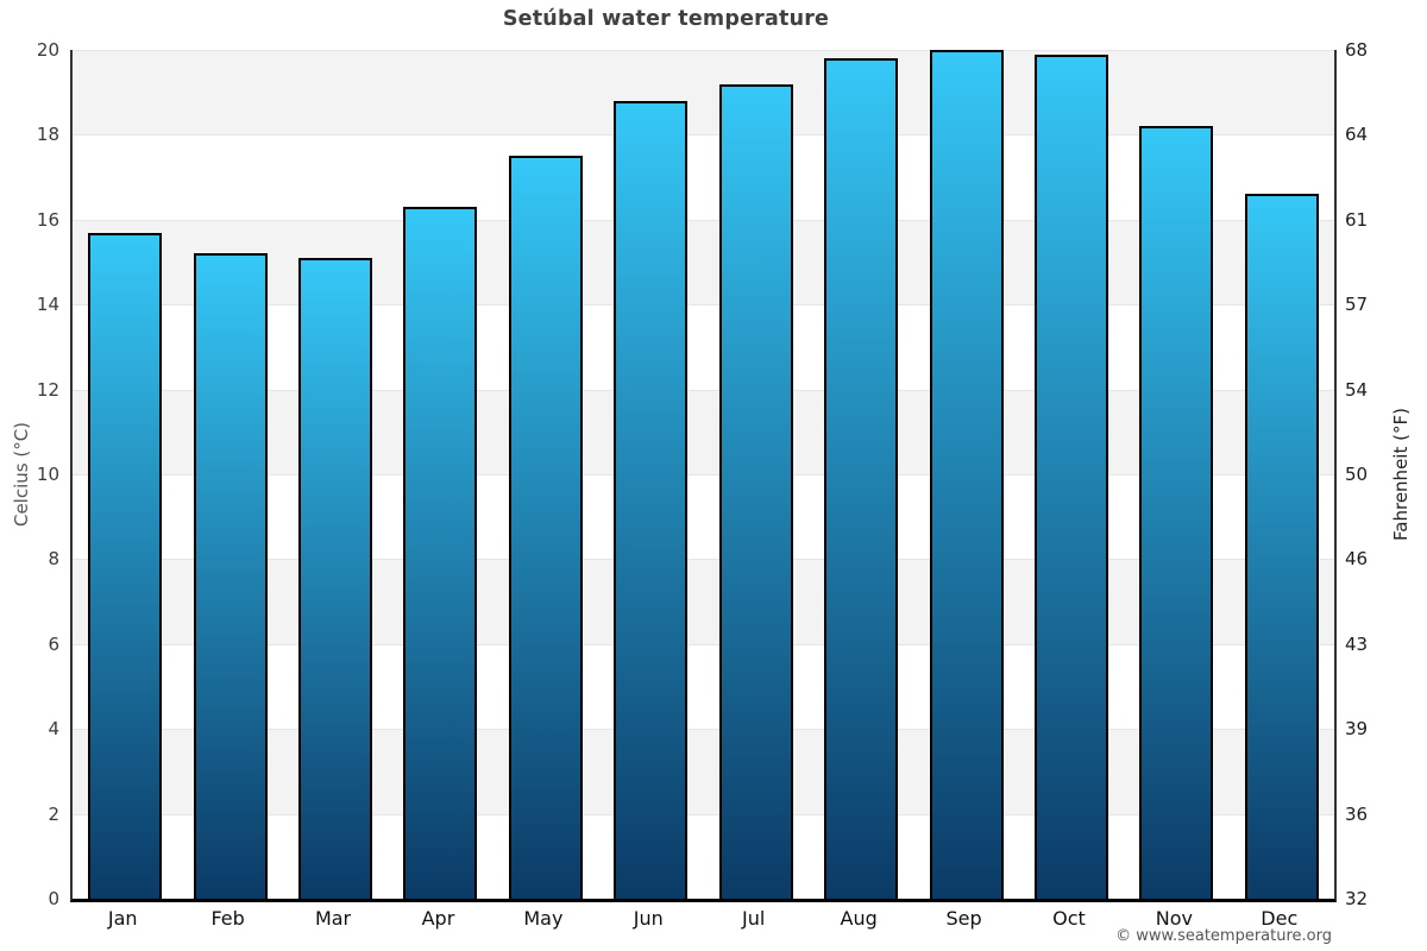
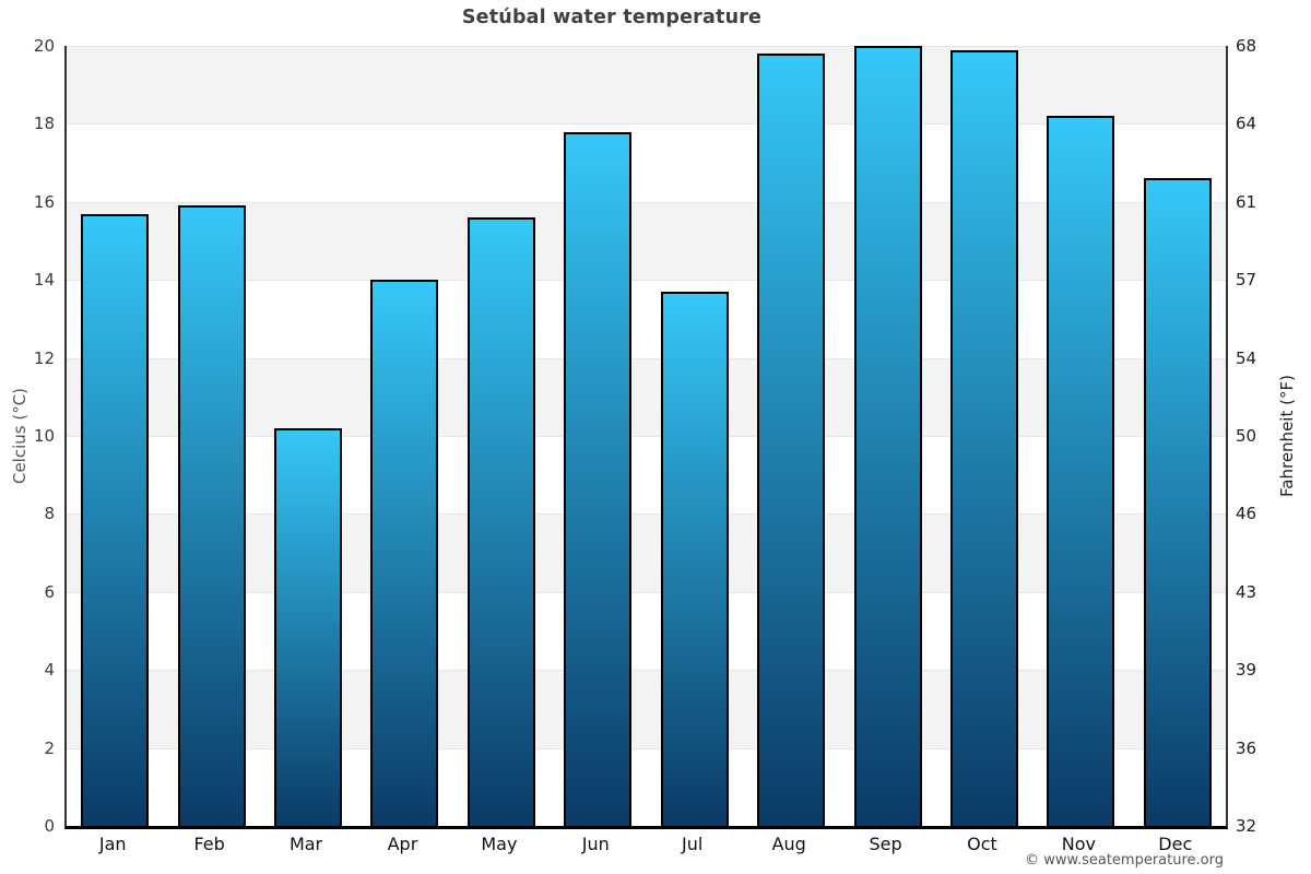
Feb: 15.2 -> 15.9
Mar: 15.1 -> 10.2
Apr: 16.3 -> 14.0
May: 17.5 -> 15.6
Jun: 18.8 -> 17.8
Jul: 19.2 -> 13.7
